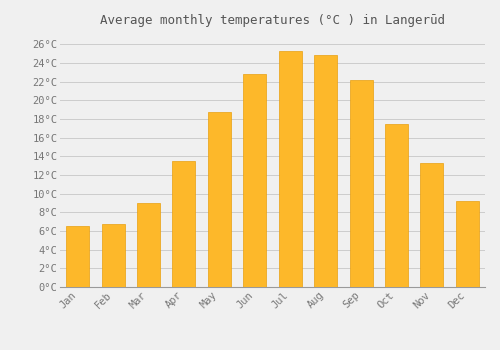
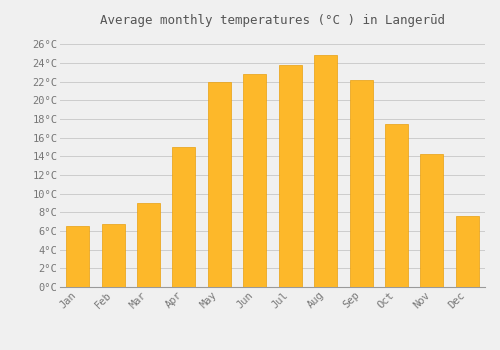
Apr: 13.5°C -> 15.0°C
May: 18.7°C -> 22.0°C
Jul: 25.3°C -> 23.8°C
Nov: 13.3°C -> 14.2°C
Dec: 9.2°C -> 7.6°C
